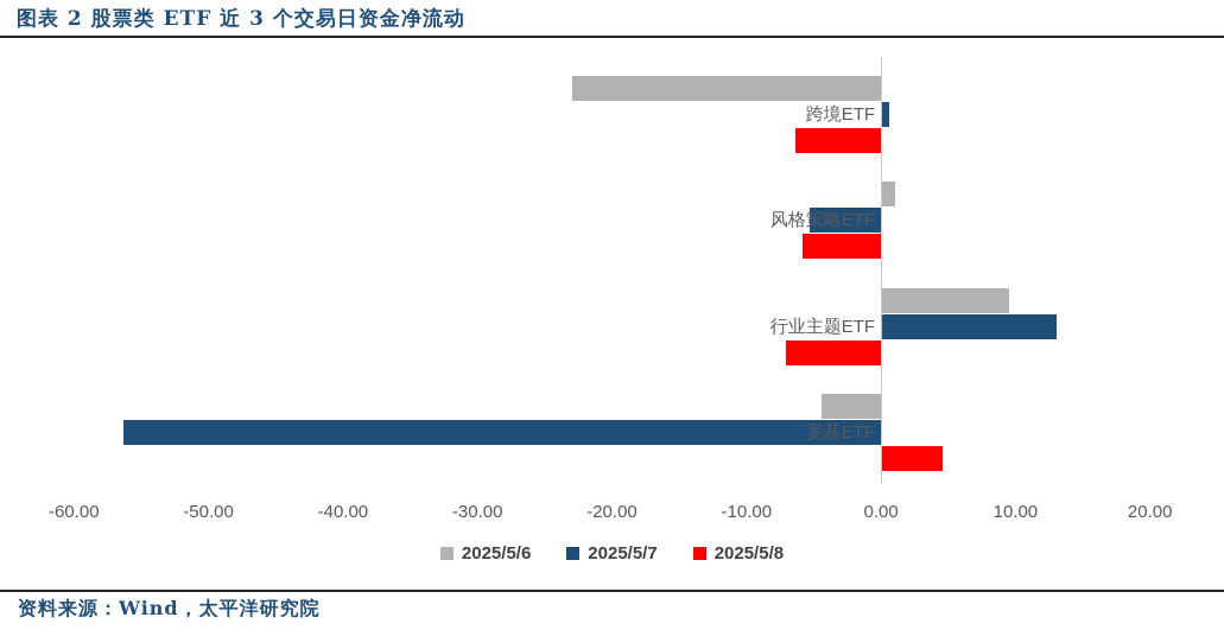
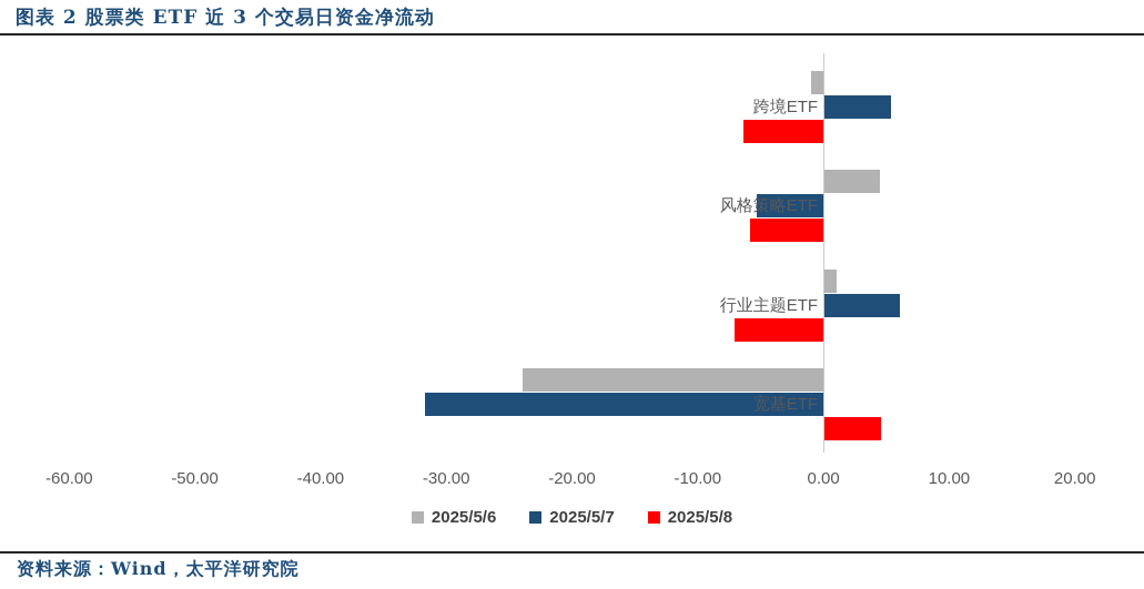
2025/5/6/跨境ETF: -23.0 -> -1.0
2025/5/7/跨境ETF: 0.5 -> 5.3
2025/5/6/风格策略ETF: 1.0 -> 4.4
2025/5/6/行业主题ETF: 9.4 -> 1.0
2025/5/7/行业主题ETF: 13.0 -> 6.0
2025/5/6/宽基ETF: -4.4 -> -23.9
2025/5/7/宽基ETF: -56.3 -> -31.7
